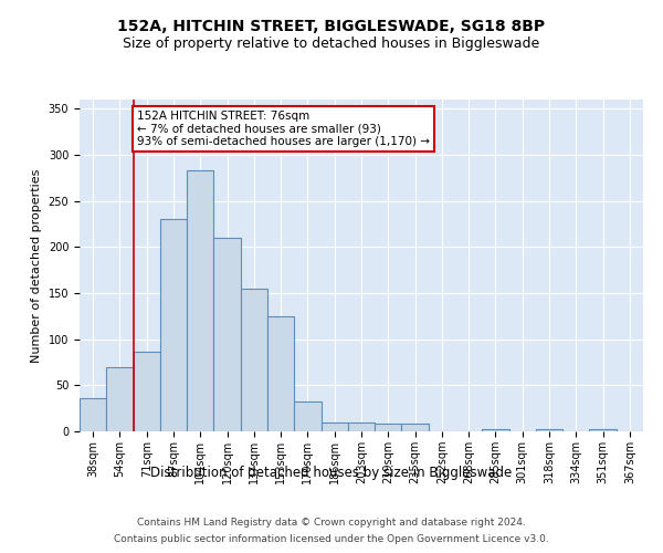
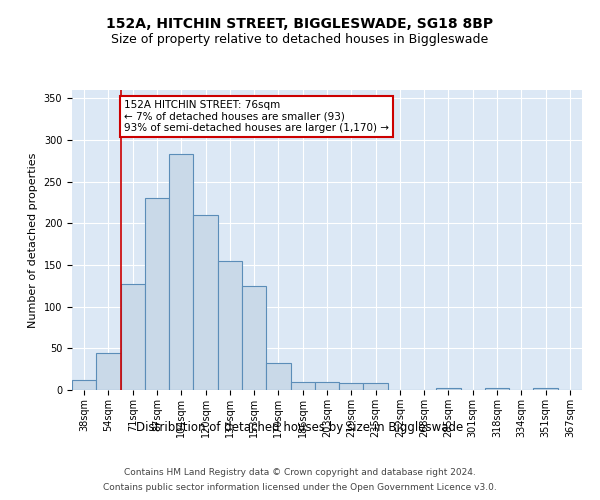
38sqm: 36 -> 12
54sqm: 70 -> 44
71sqm: 86 -> 127
